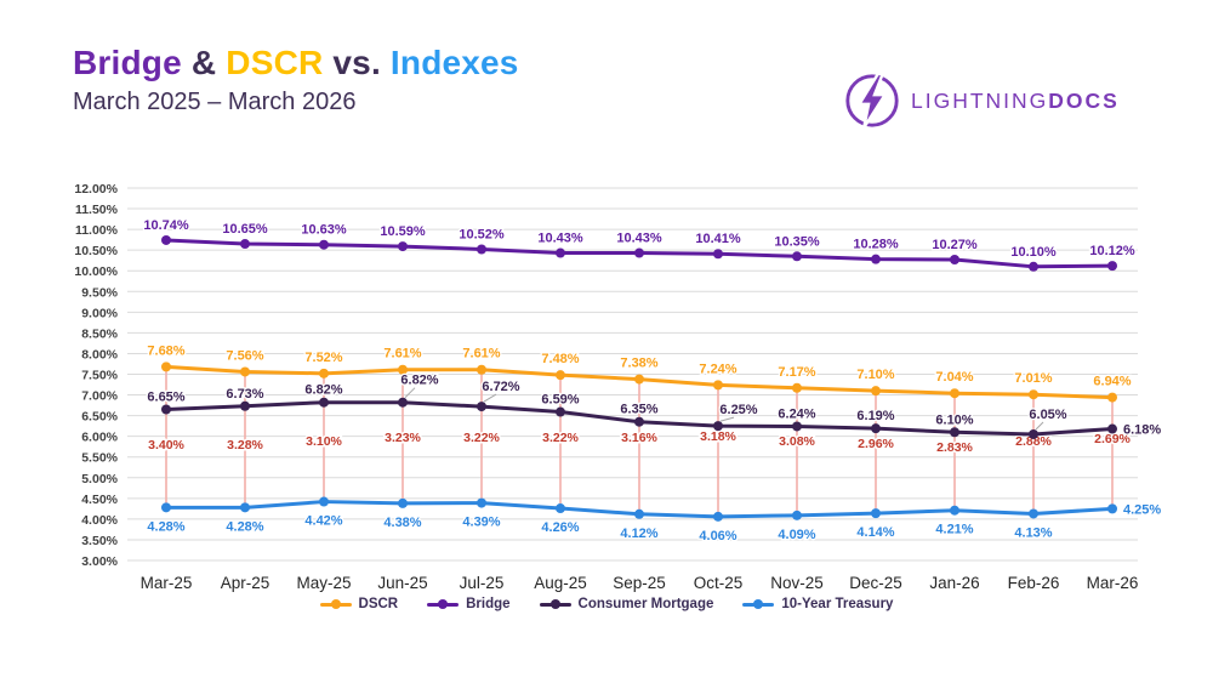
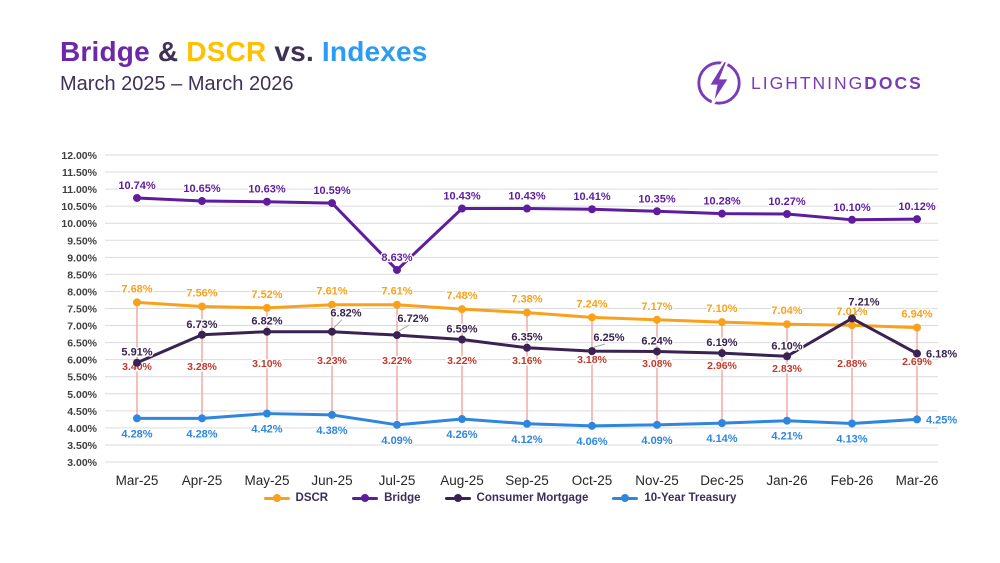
Consumer Mortgage/Mar-25: 6.65% -> 5.91%
Bridge/Jul-25: 10.52% -> 8.63%
10-Year Treasury/Jul-25: 4.39% -> 4.09%
Consumer Mortgage/Feb-26: 6.05% -> 7.21%
